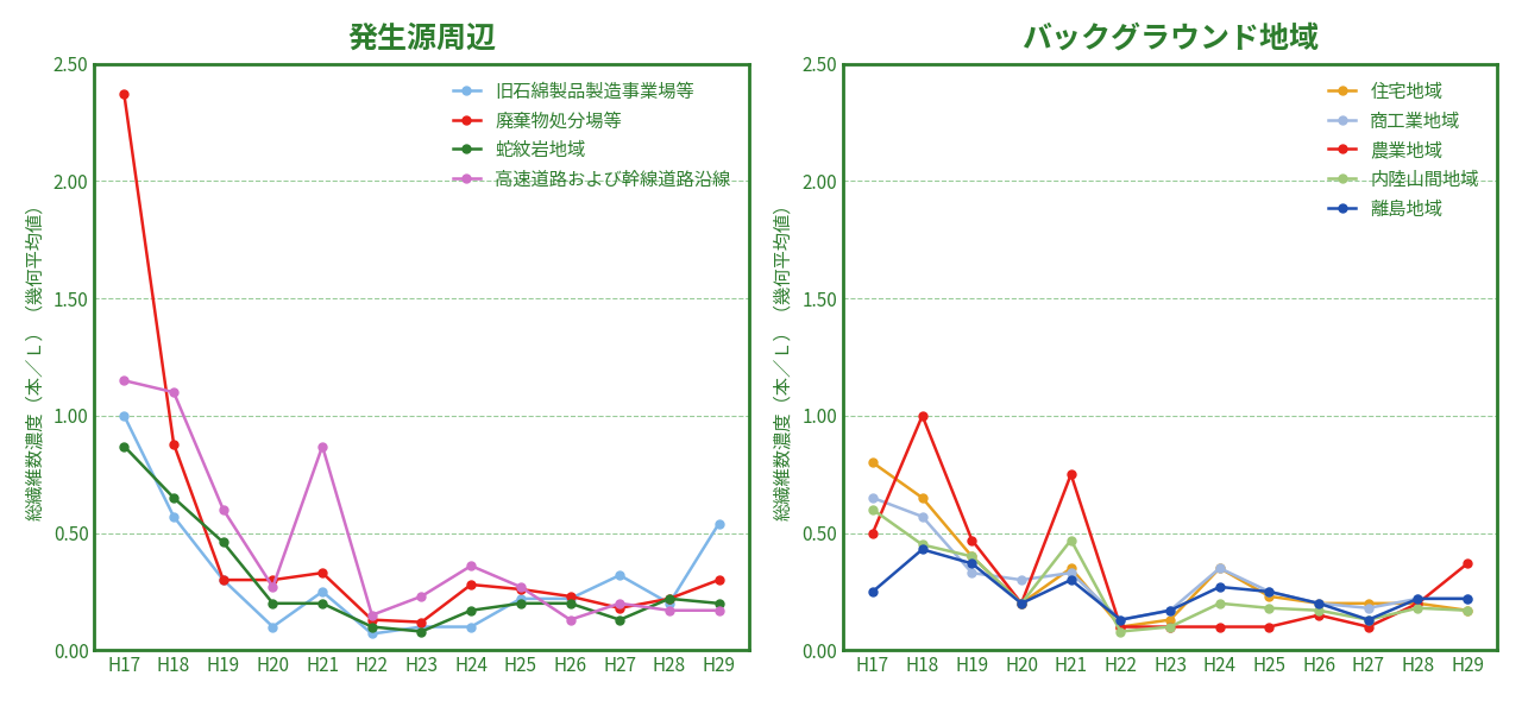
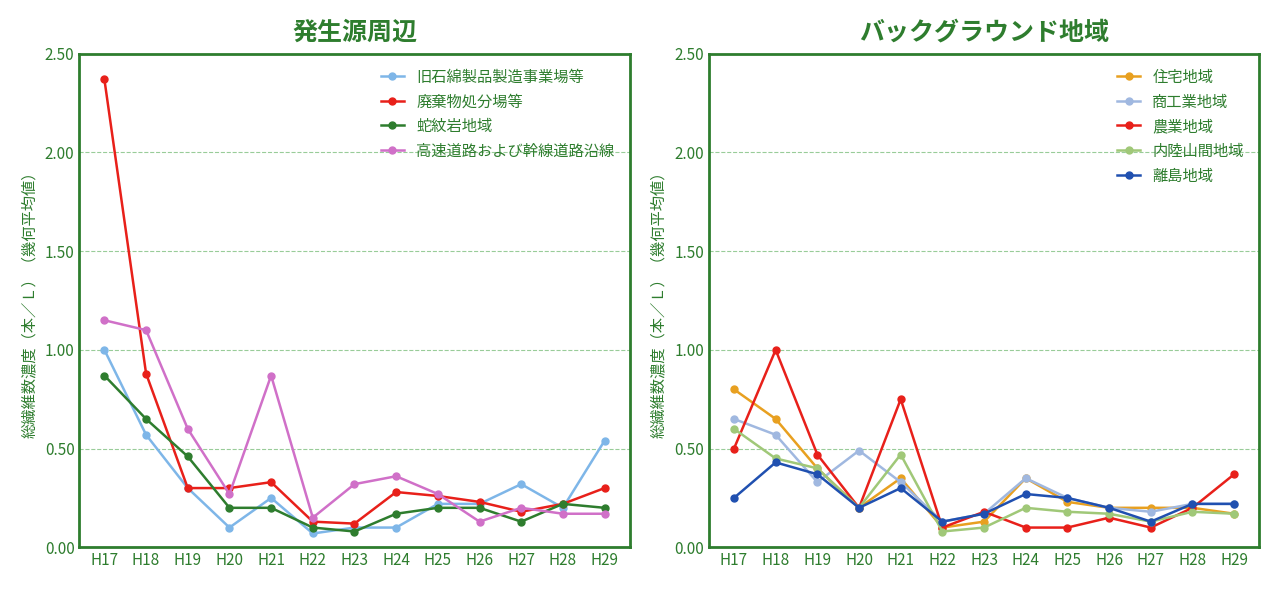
発生源周辺/高速道路および幹線道路沿線/H23: 0.23 -> 0.32
バックグラウンド地域/商工業地域/H20: 0.30 -> 0.49
バックグラウンド地域/農業地域/H23: 0.10 -> 0.18
